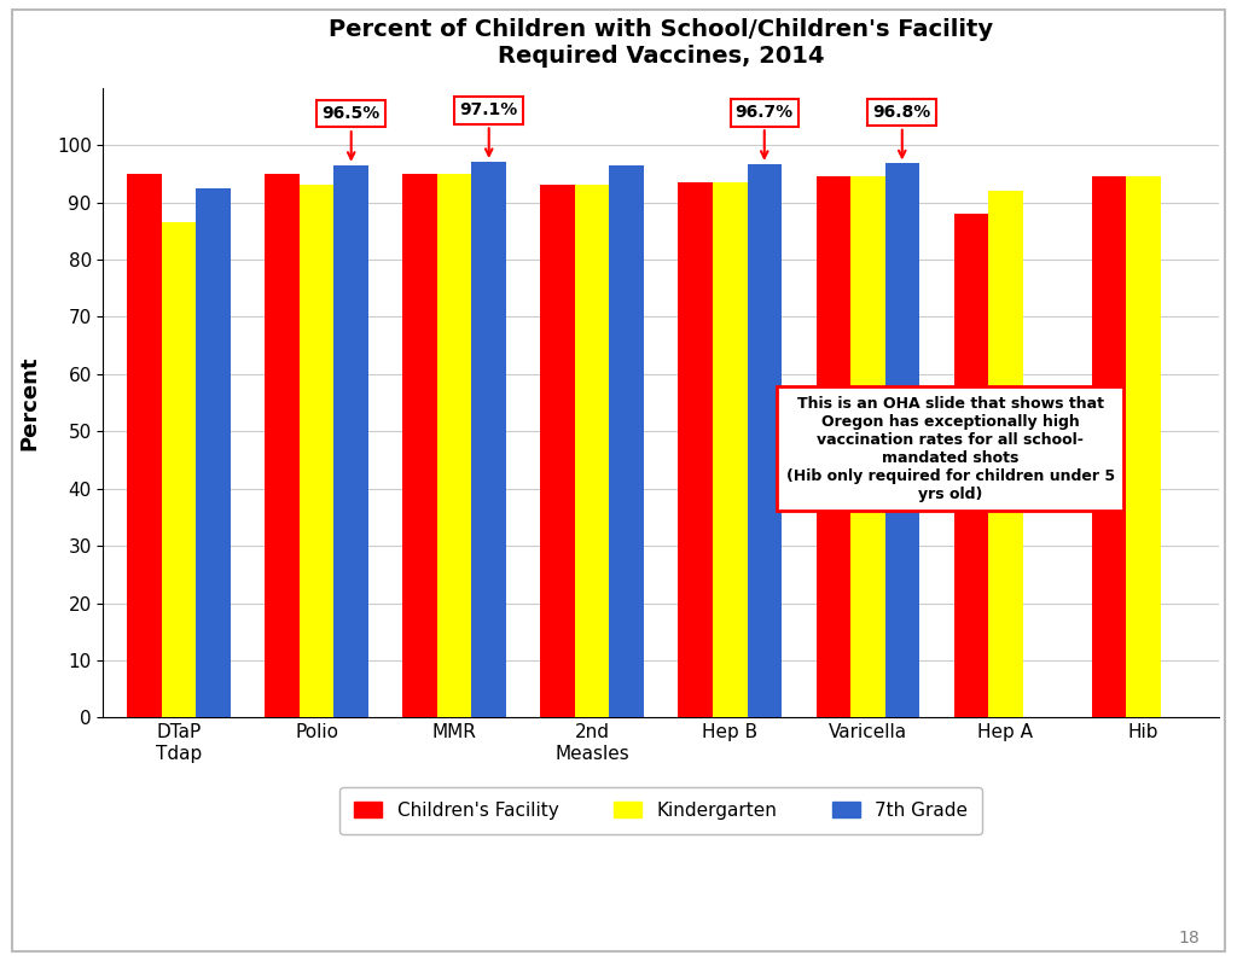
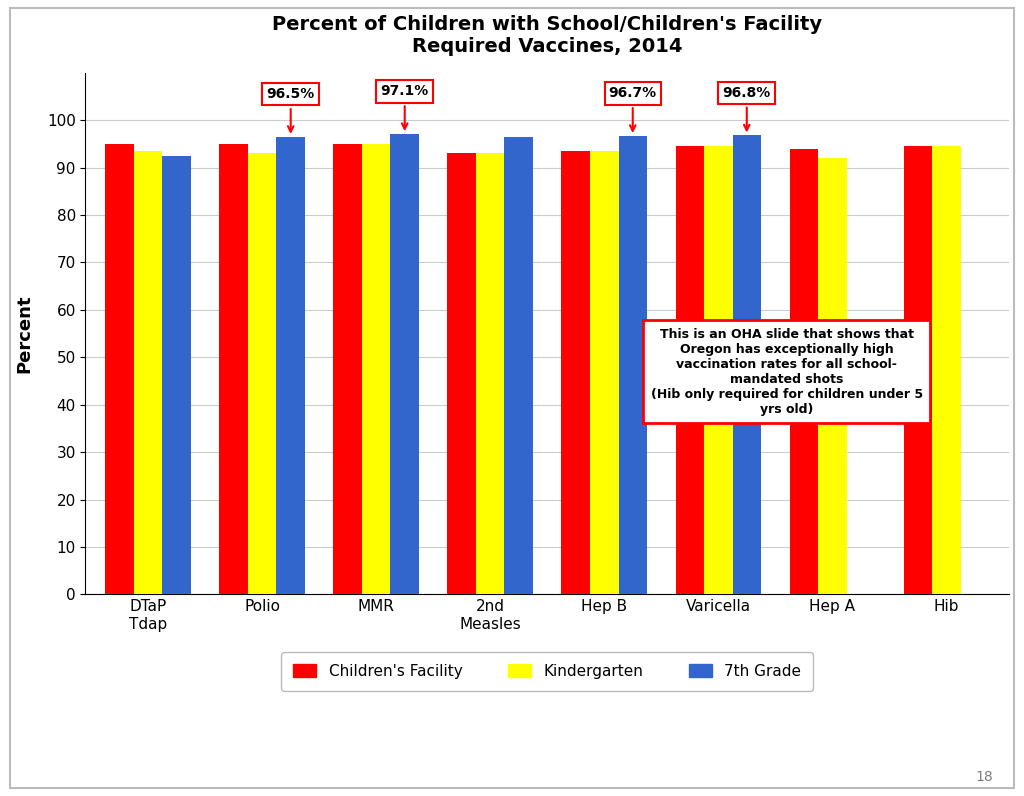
Kindergarten/DTaP Tdap: 86.5 -> 93.5
Children's Facility/Hep A: 88.0 -> 94.0
